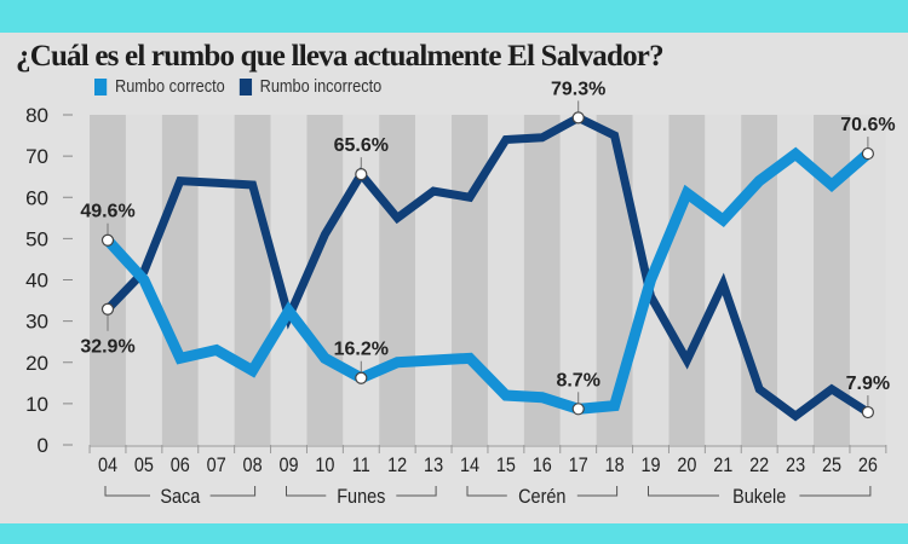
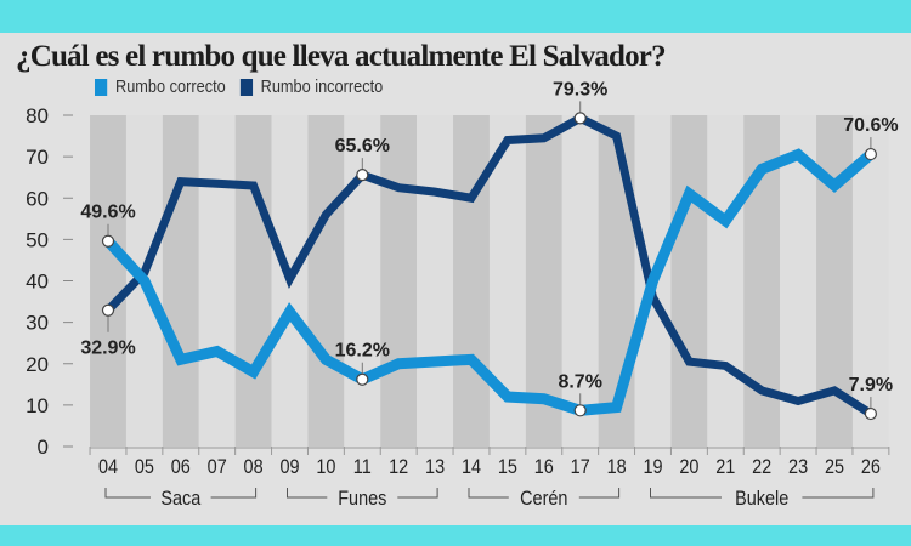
Rumbo incorrecto/09: 31 -> 40
Rumbo incorrecto/10: 51 -> 56
Rumbo incorrecto/12: 55 -> 62
Rumbo incorrecto/21: 39 -> 20
Rumbo correcto/22: 64 -> 67
Rumbo incorrecto/23: 7 -> 11
